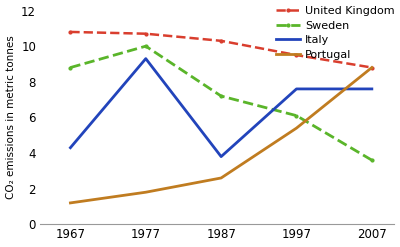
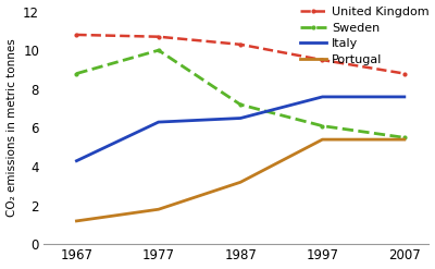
Italy/1977: 9.3 -> 6.3
Italy/1987: 3.8 -> 6.5
Portugal/1987: 2.6 -> 3.2
Sweden/2007: 3.6 -> 5.5
Portugal/2007: 8.8 -> 5.4
